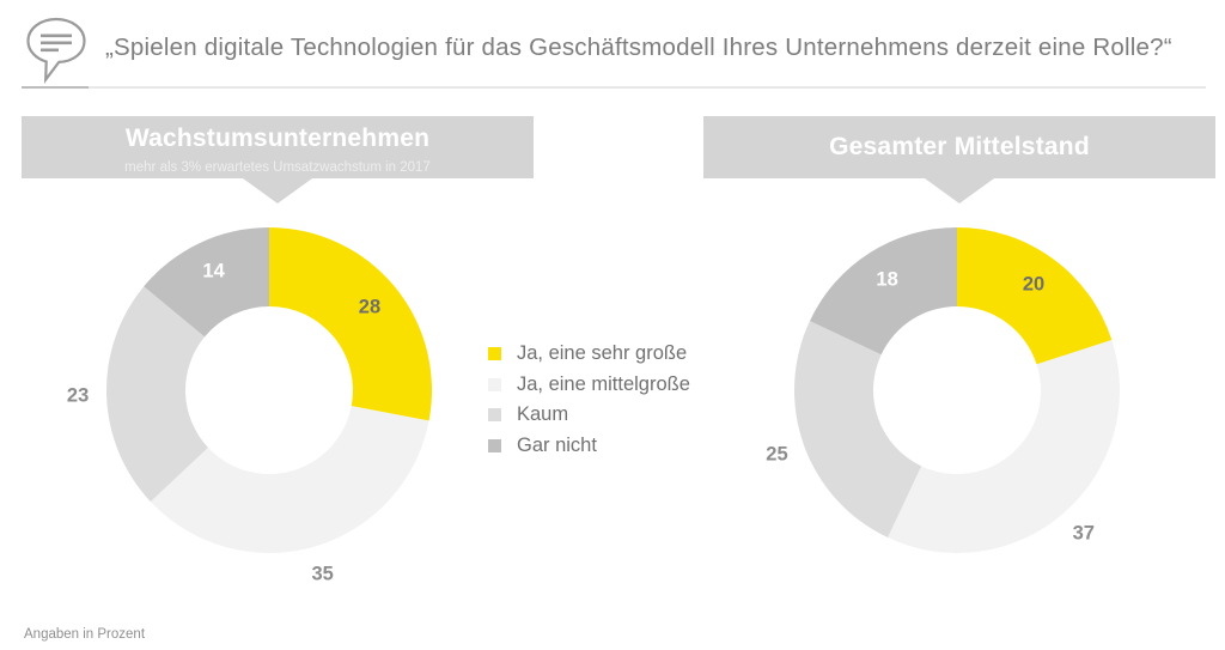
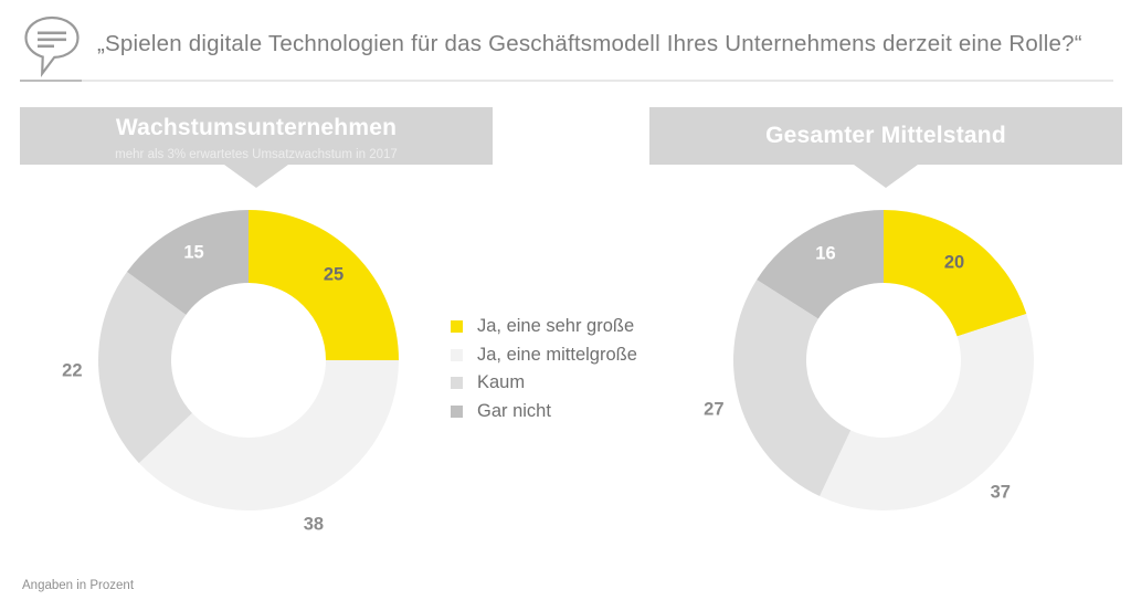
Wachstumsunternehmen/Ja, eine sehr große: 28 -> 25
Wachstumsunternehmen/Ja, eine mittelgroße: 35 -> 38
Wachstumsunternehmen/Kaum: 23 -> 22
Wachstumsunternehmen/Gar nicht: 14 -> 15
Gesamter Mittelstand/Kaum: 25 -> 27
Gesamter Mittelstand/Gar nicht: 18 -> 16
